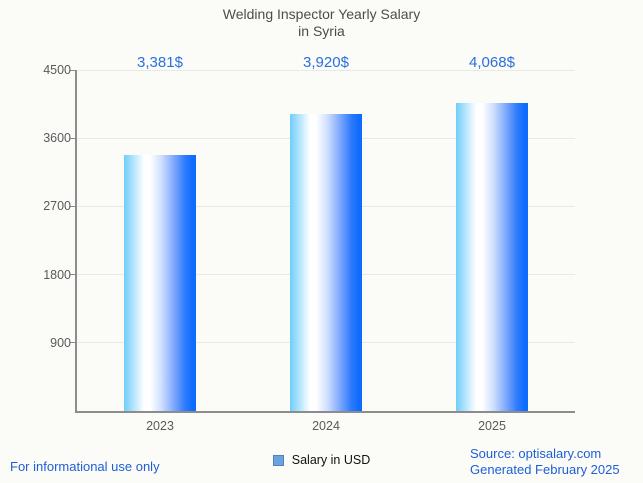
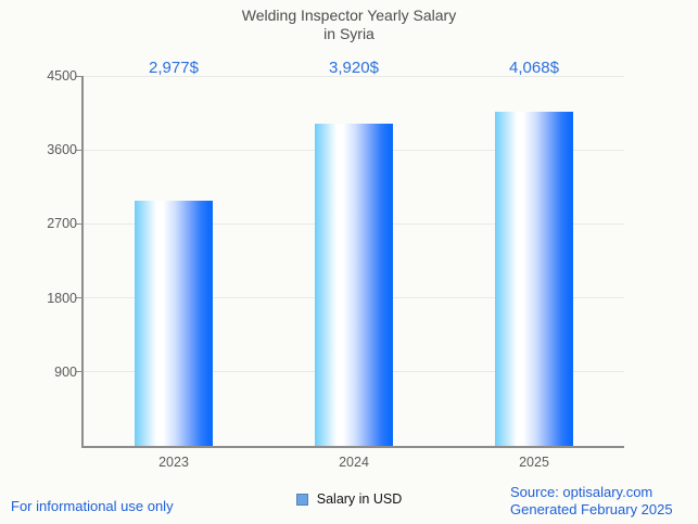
2023: 3,381 -> 2,977
